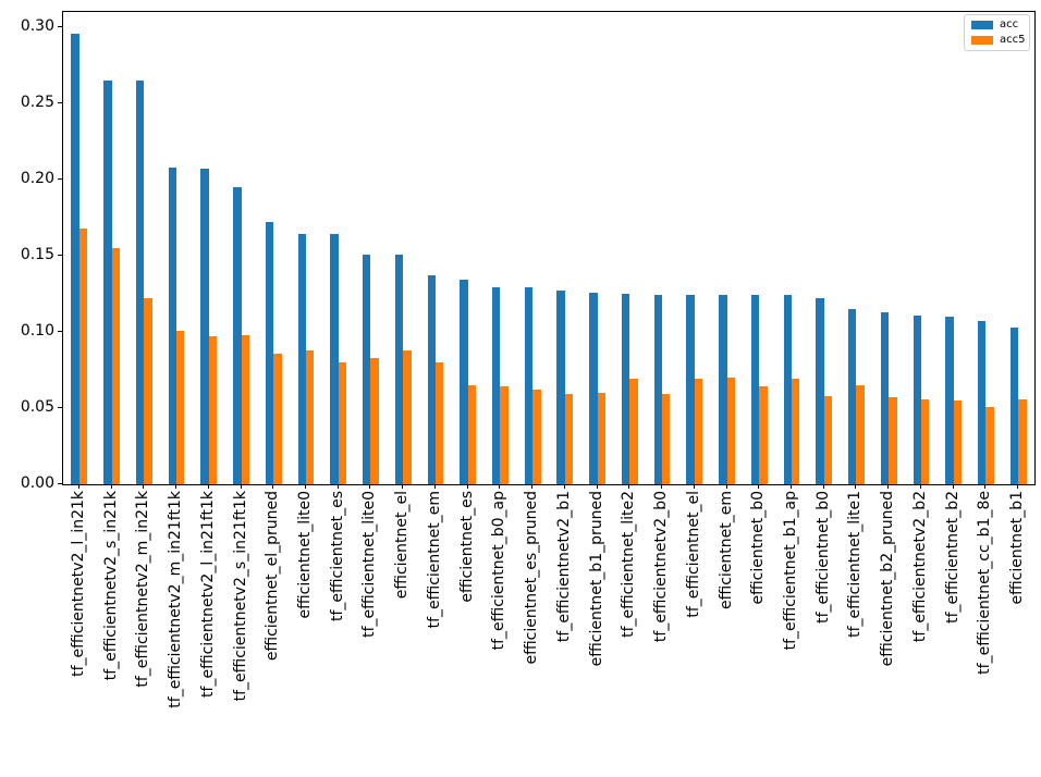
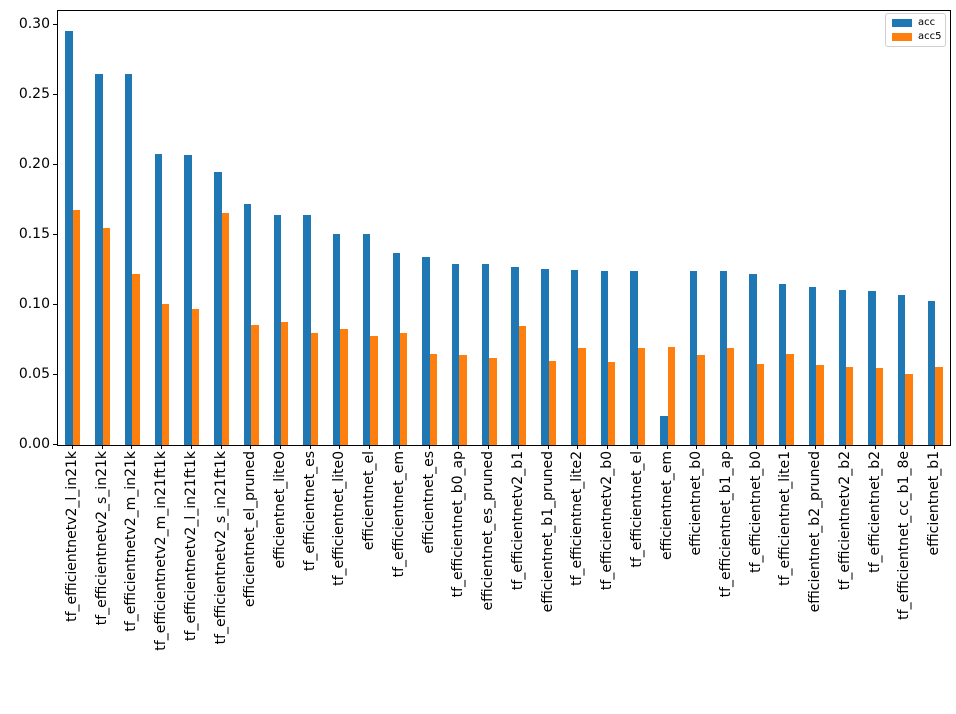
acc5/tf_efficientnetv2_s_in21ft1k: 0.098 -> 0.166
acc5/efficientnet_el: 0.088 -> 0.078
acc5/tf_efficientnetv2_b1: 0.059 -> 0.085
acc/efficientnet_em: 0.124 -> 0.021
